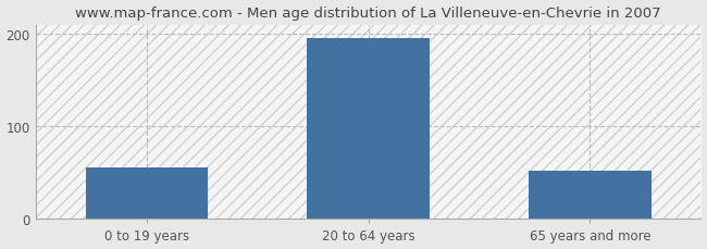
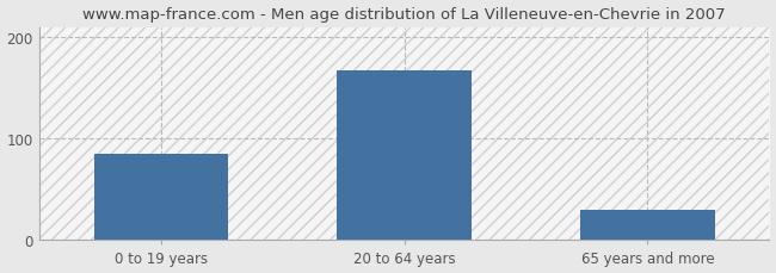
0 to 19 years: 56 -> 85
20 to 64 years: 196 -> 168
65 years and more: 52 -> 30
